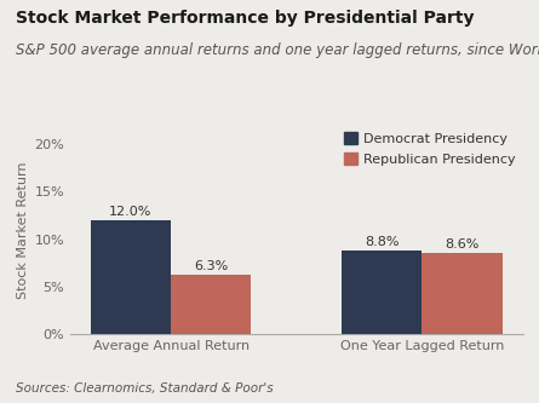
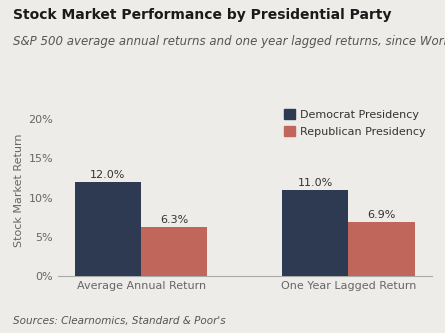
Democrat Presidency/One Year Lagged Return: 8.8% -> 11.0%
Republican Presidency/One Year Lagged Return: 8.6% -> 6.9%
